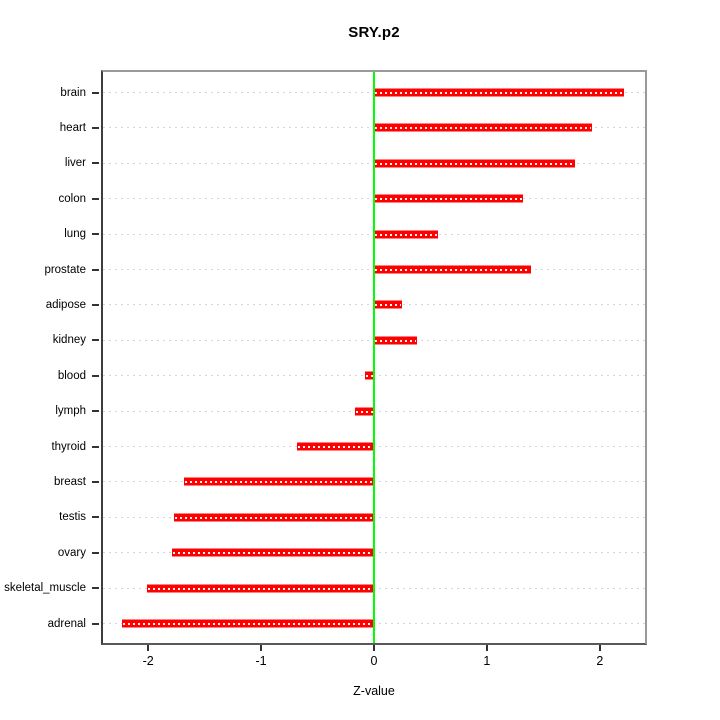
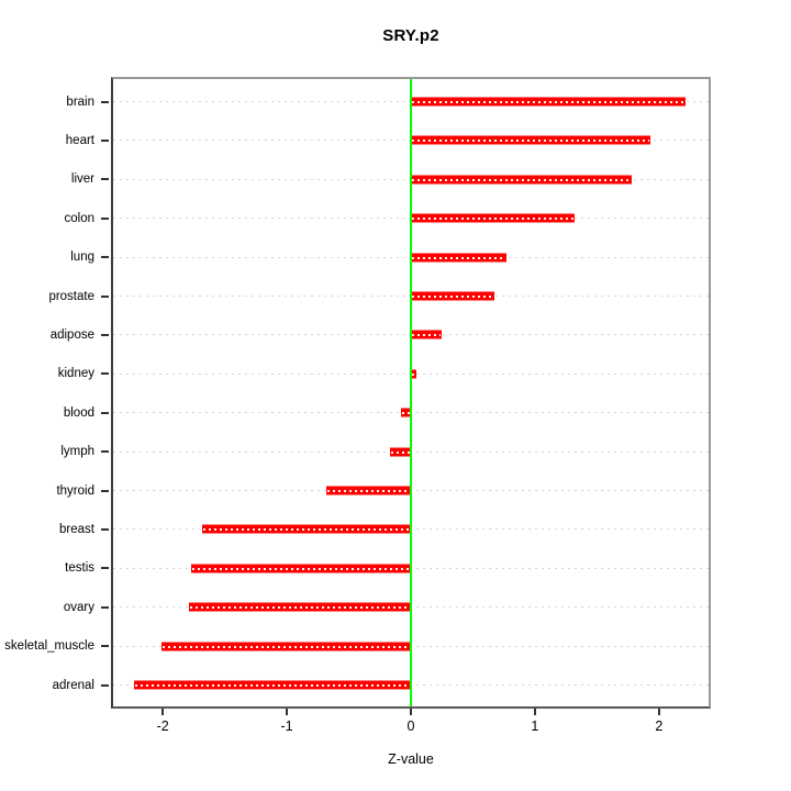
lung: 0.57 -> 0.77
prostate: 1.39 -> 0.67
kidney: 0.38 -> 0.04
